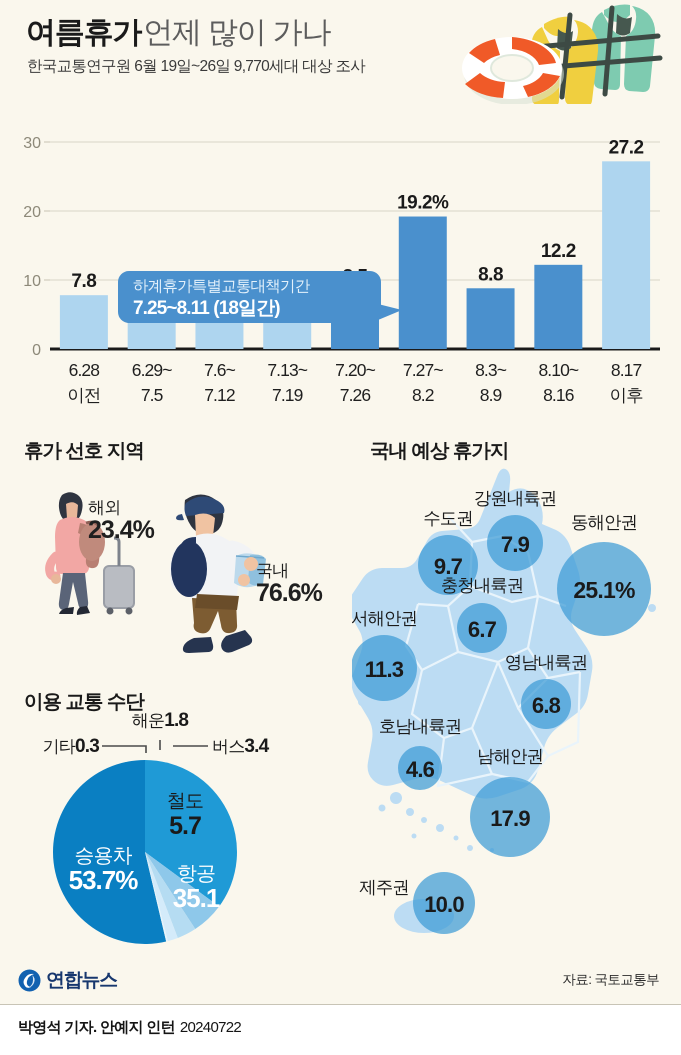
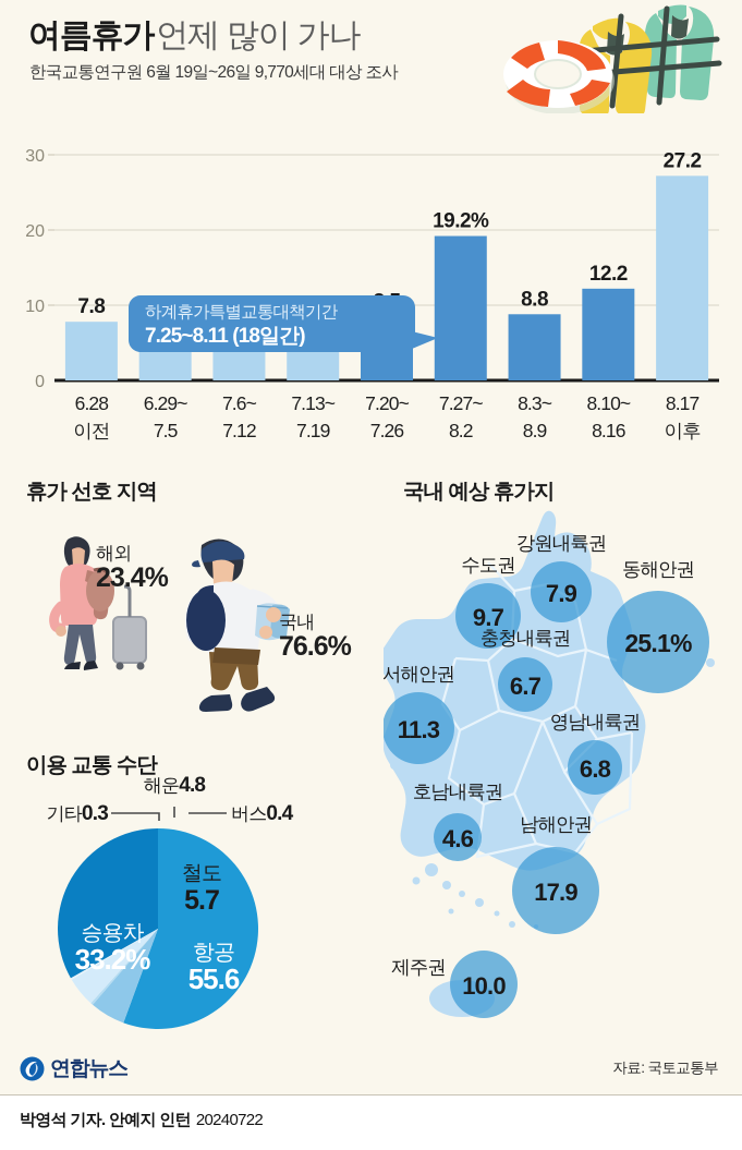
이용 교통 수단/승용차: 53.7% -> 33.2%
이용 교통 수단/항공: 35.1 -> 55.6
이용 교통 수단/버스: 3.4 -> 0.4
이용 교통 수단/해운: 1.8 -> 4.8
